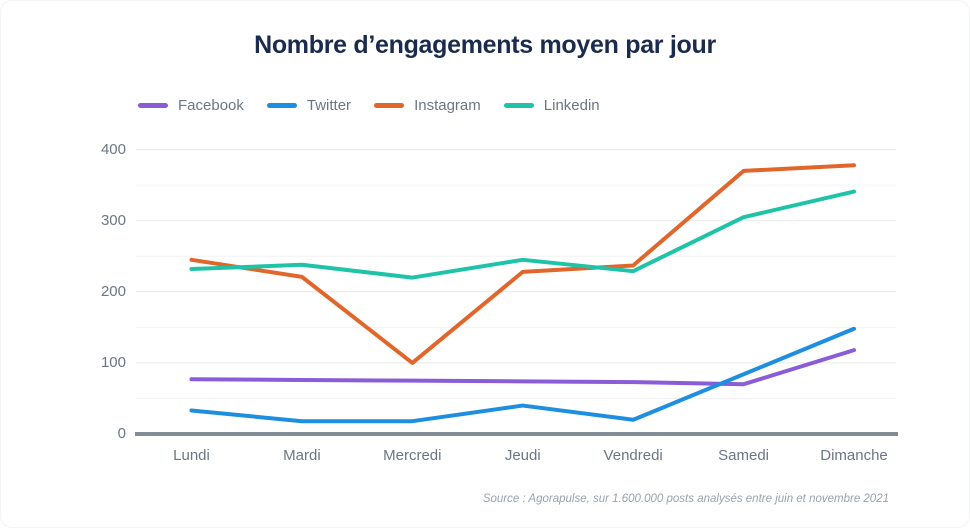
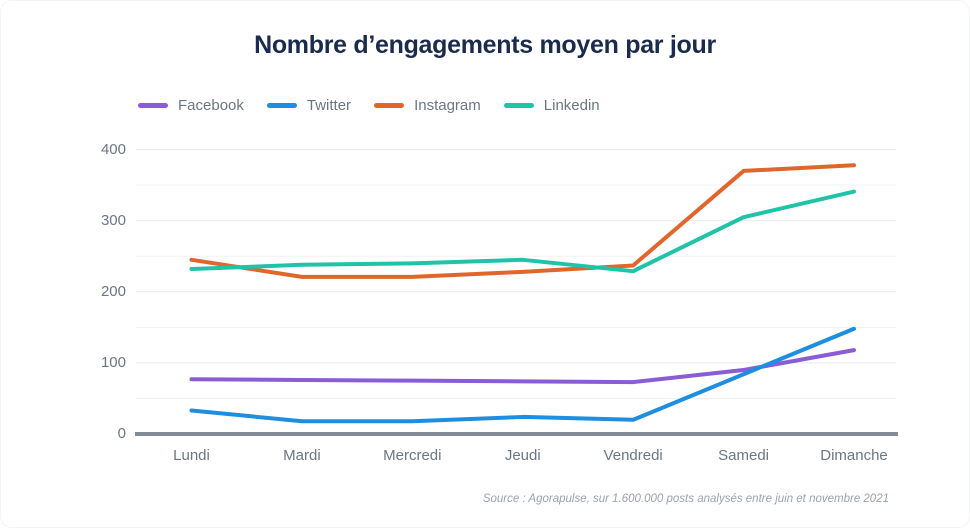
Instagram/Mercredi: 100 -> 220
Linkedin/Mercredi: 220 -> 240
Twitter/Jeudi: 40 -> 20
Facebook/Samedi: 70 -> 90
